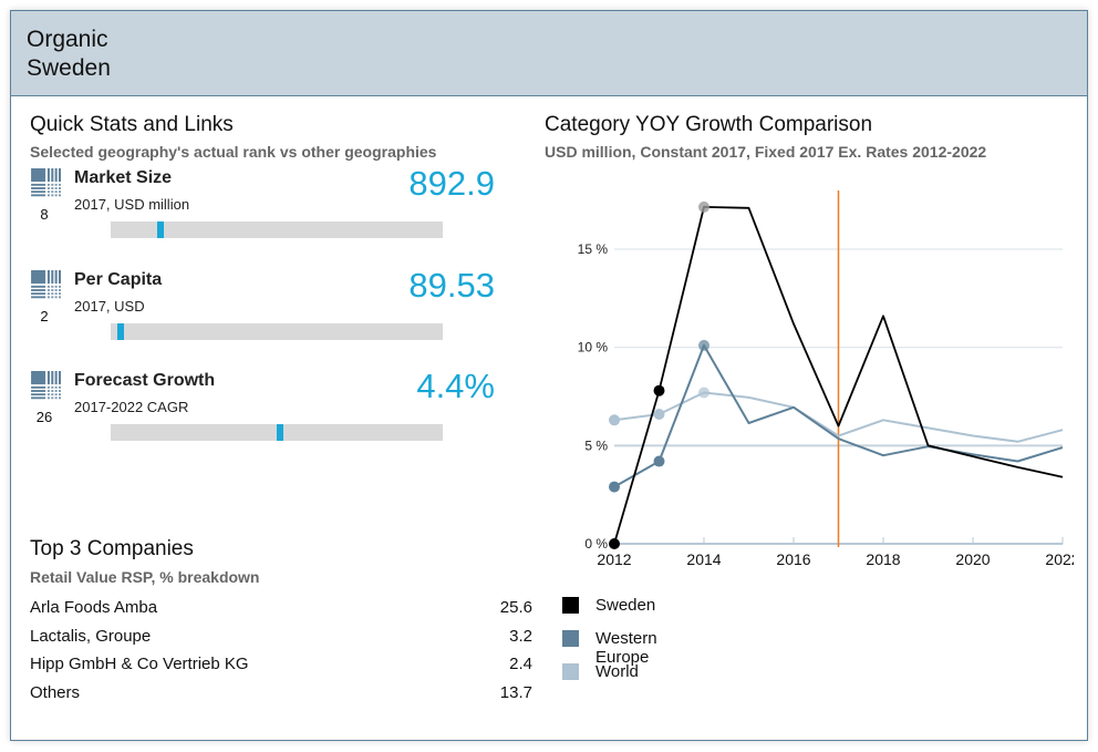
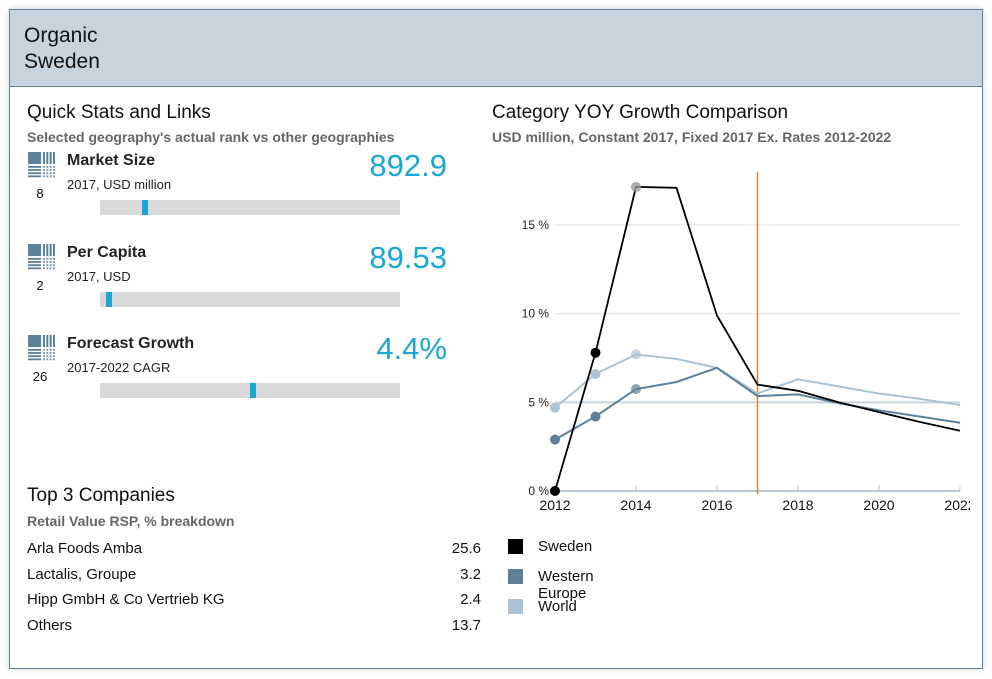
World/2012: 6.3% -> 4.7%
Western Europe/2014: 10.1% -> 5.8%
Sweden/2016: 11.2% -> 9.9%
Sweden/2018: 11.6% -> 5.7%
Western Europe/2018: 4.5% -> 5.5%
Western Europe/2022: 4.9% -> 3.9%
World/2022: 5.8% -> 4.8%
